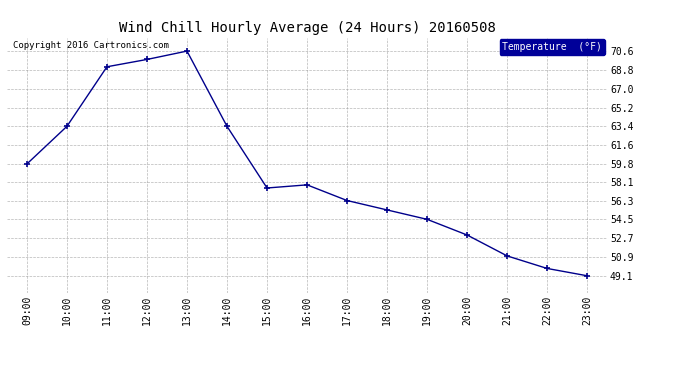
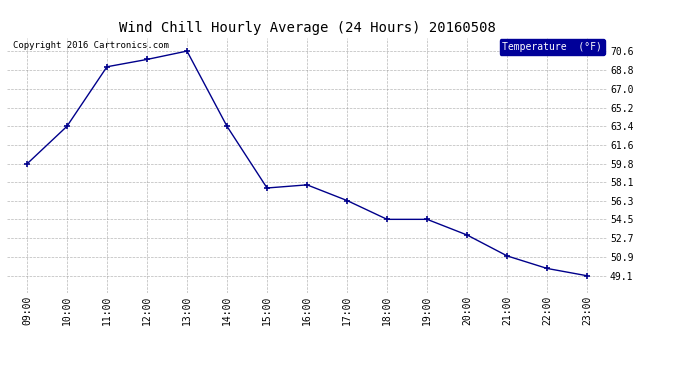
18:00: 55.4 -> 54.5
